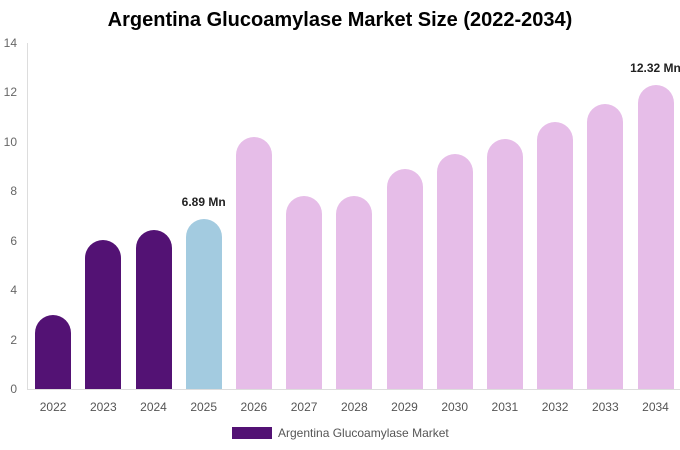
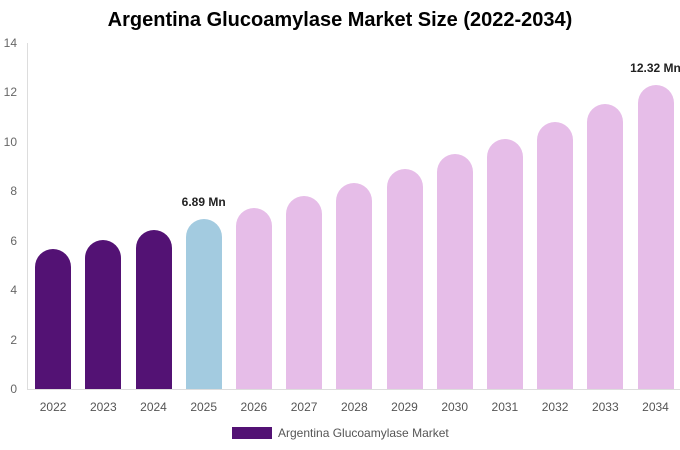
2022: 3.0 -> 5.7
2026: 10.2 -> 7.3
2028: 7.8 -> 8.3
